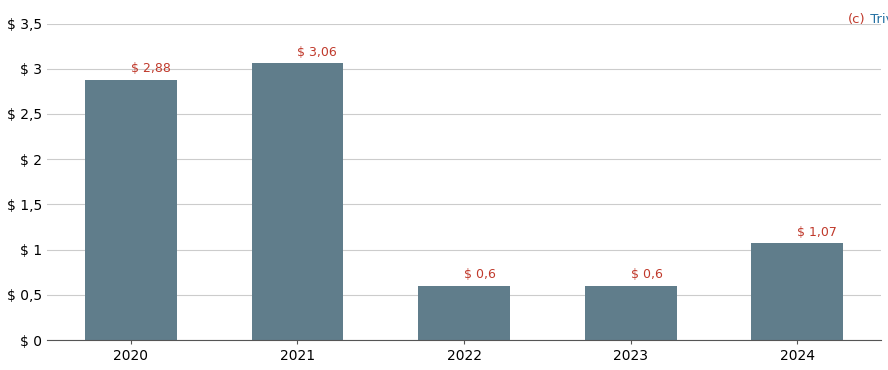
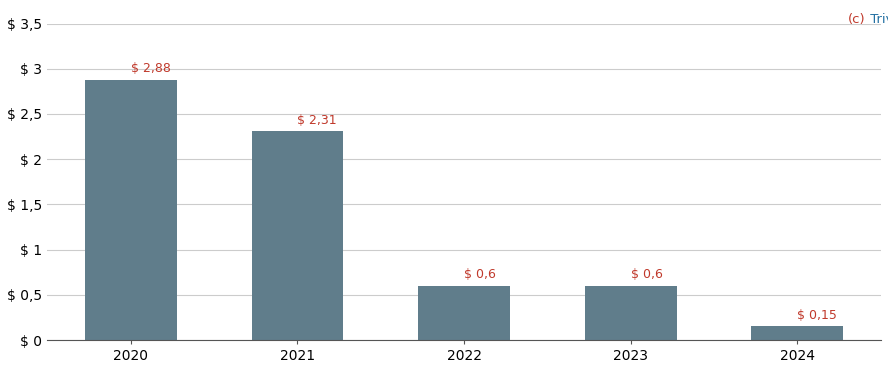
2021: 3,06 -> 2,31
2024: 1,07 -> 0,15
